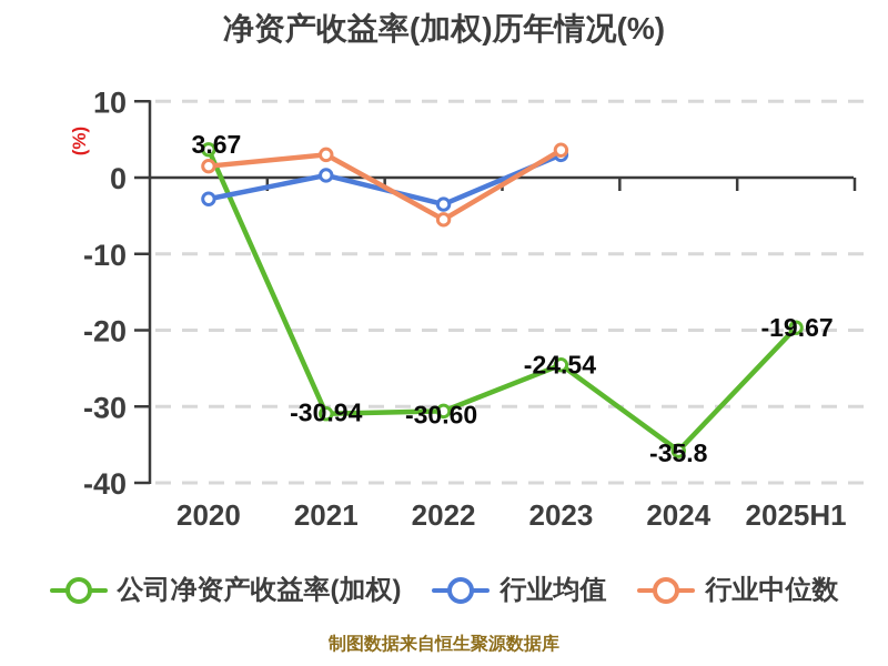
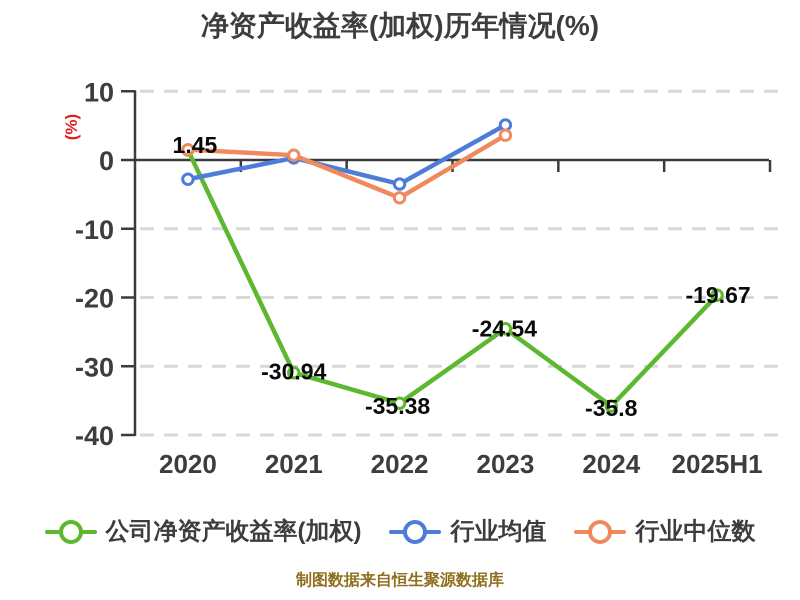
公司净资产收益率(加权)/2020: 3.67 -> 1.45
行业中位数/2021: 3 -> 1
公司净资产收益率(加权)/2022: -30.60 -> -35.38
行业均值/2023: 3 -> 5
